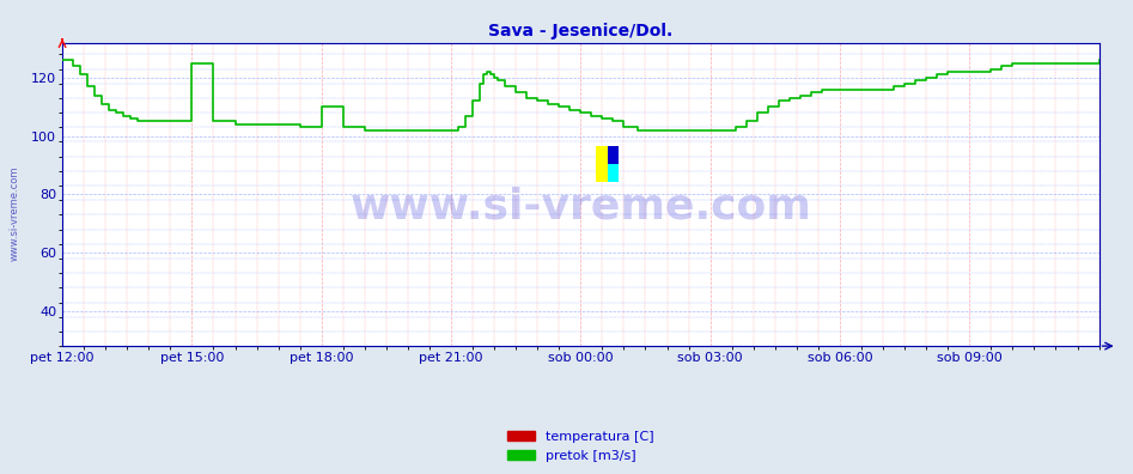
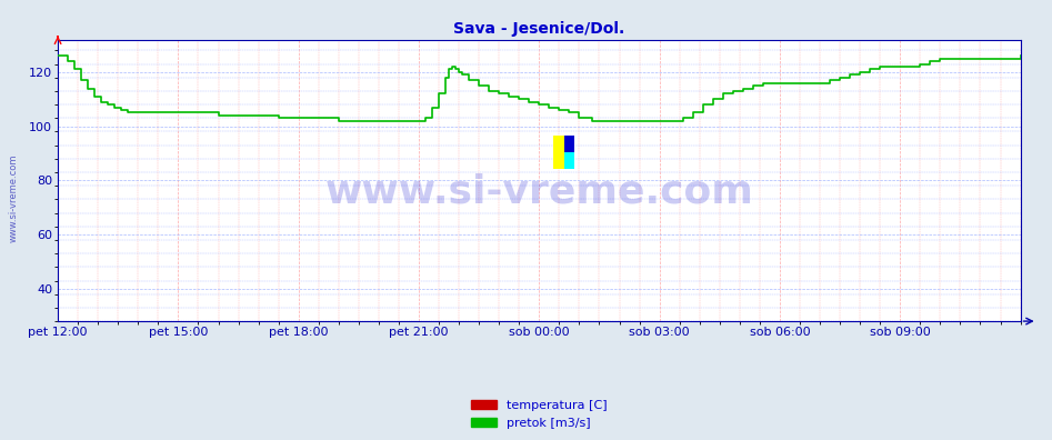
pretok [m3/s]/pet 15:00: 125 -> 105
pretok [m3/s]/pet 18:00: 110 -> 103
